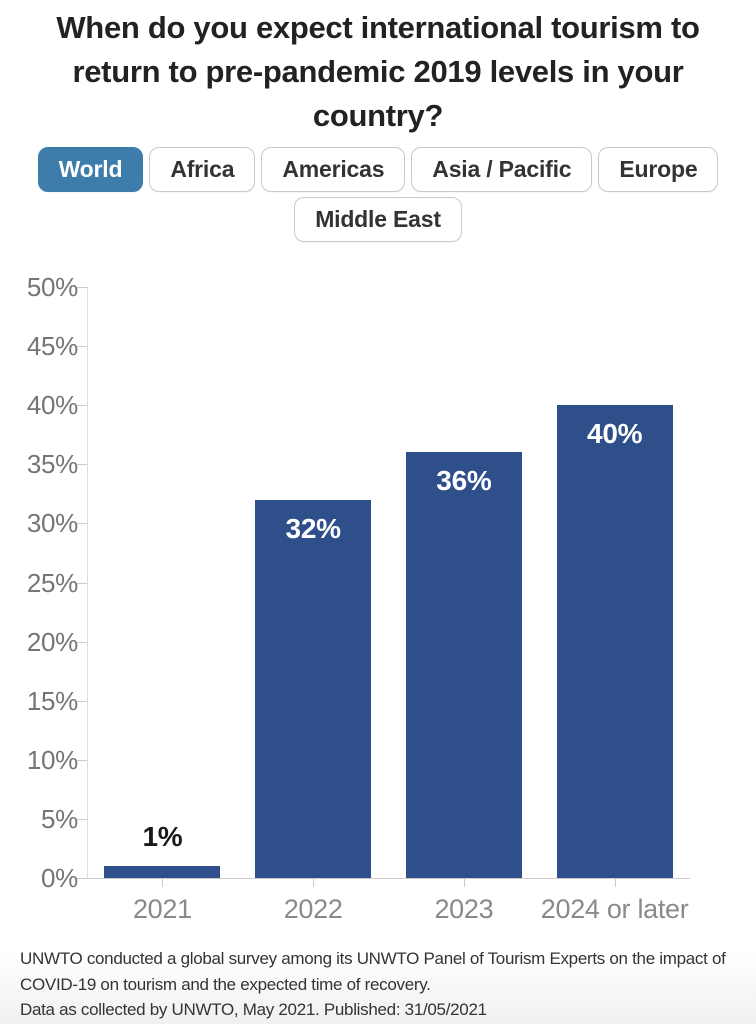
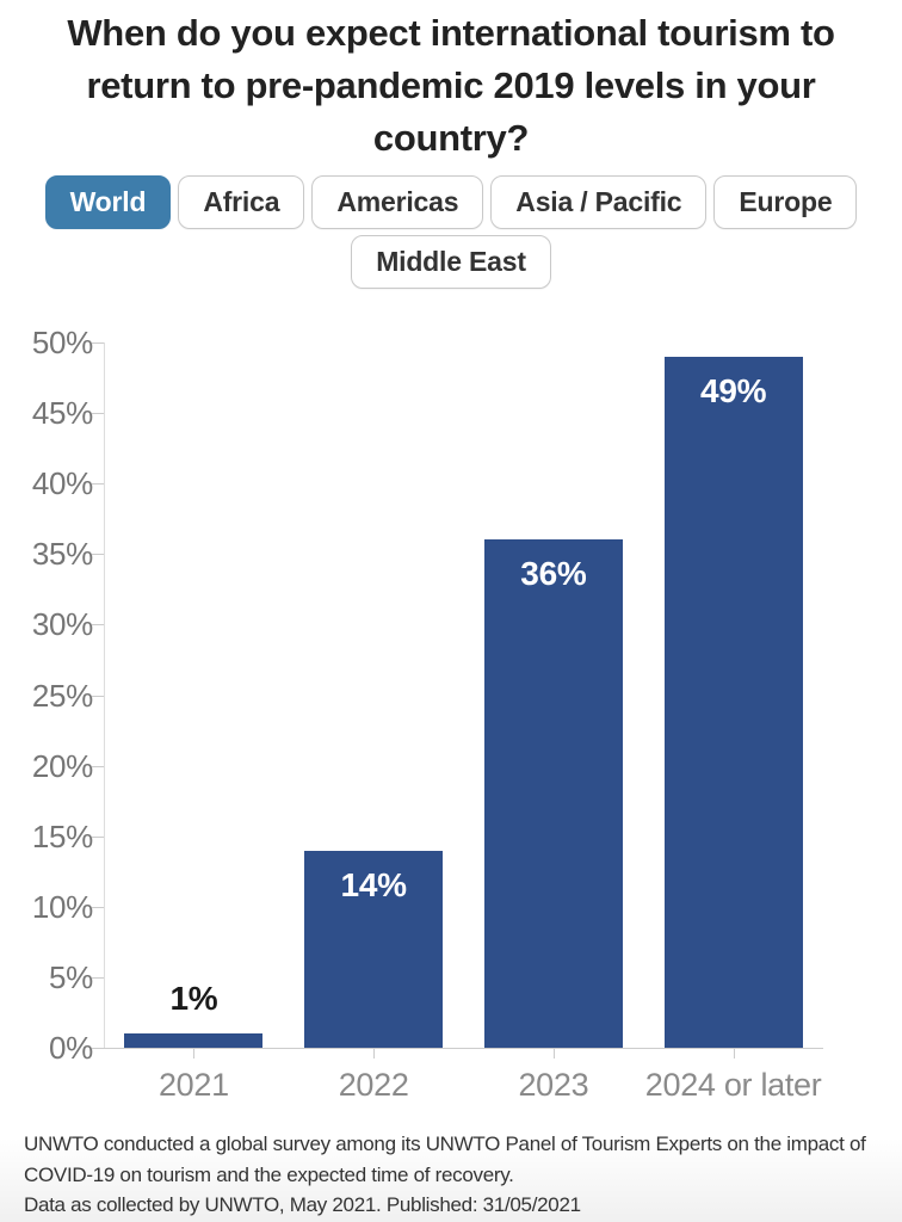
2022: 32% -> 14%
2024 or later: 40% -> 49%
